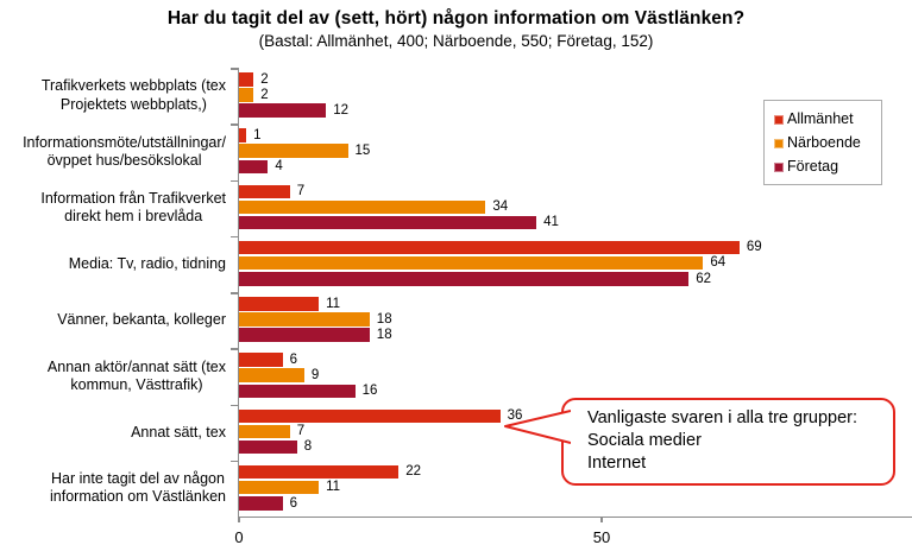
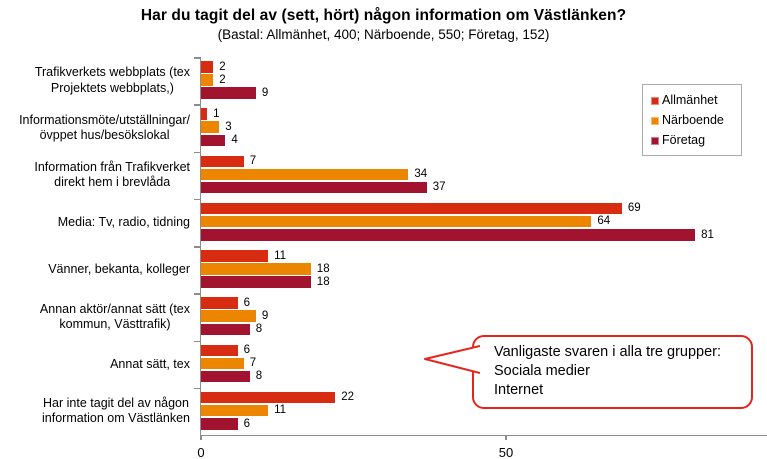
Företag/Trafikverkets webbplats (tex Projektets webbplats,): 12 -> 9
Närboende/Informationsmöte/utställningar/ övppet hus/besökslokal: 15 -> 3
Företag/Information från Trafikverket direkt hem i brevlåda: 41 -> 37
Företag/Media: Tv, radio, tidning: 62 -> 81
Företag/Annan aktör/annat sätt (tex kommun, Västtrafik): 16 -> 8
Allmänhet/Annat sätt, tex: 36 -> 6
